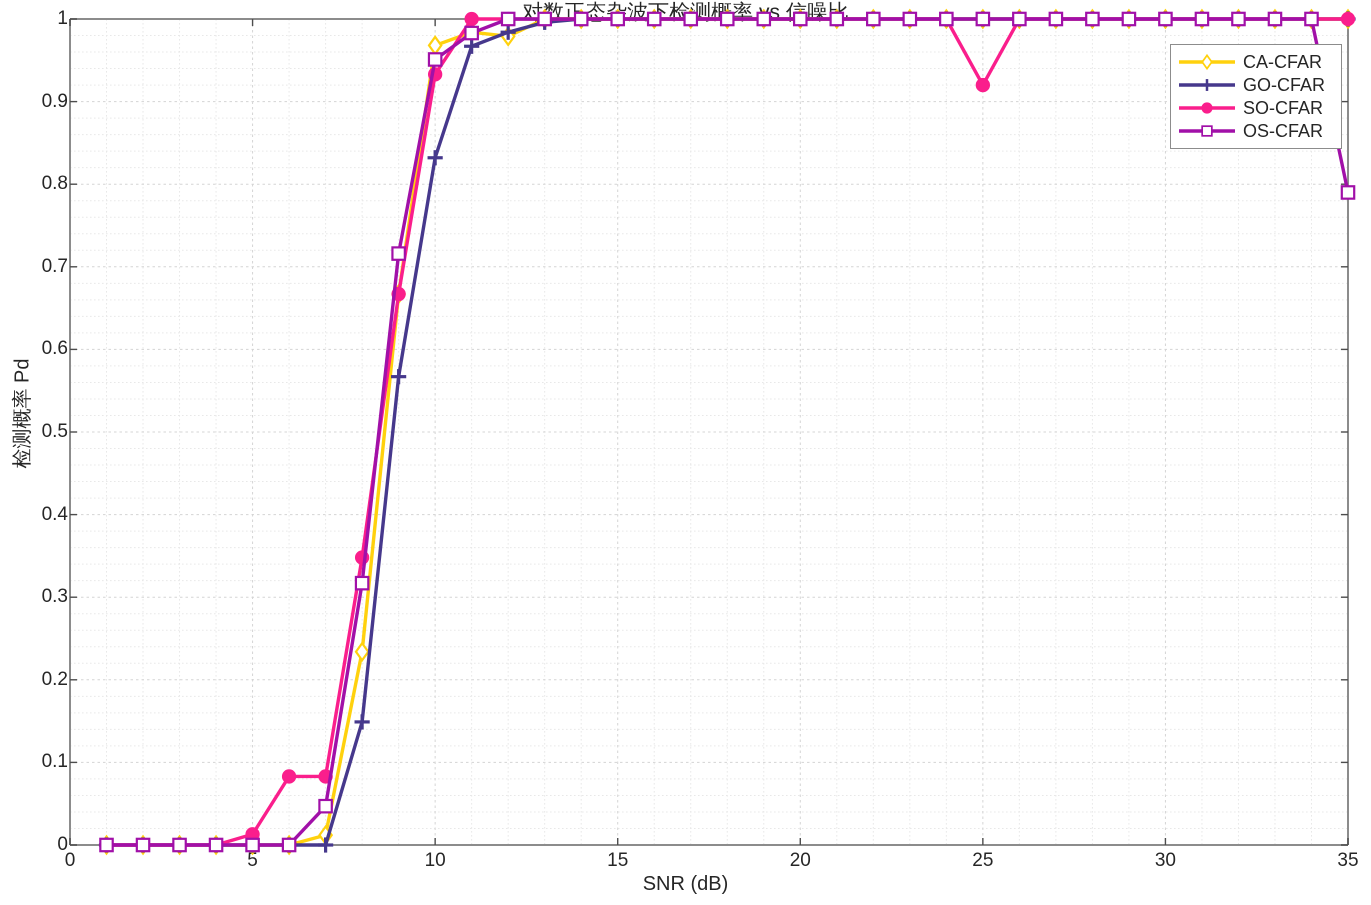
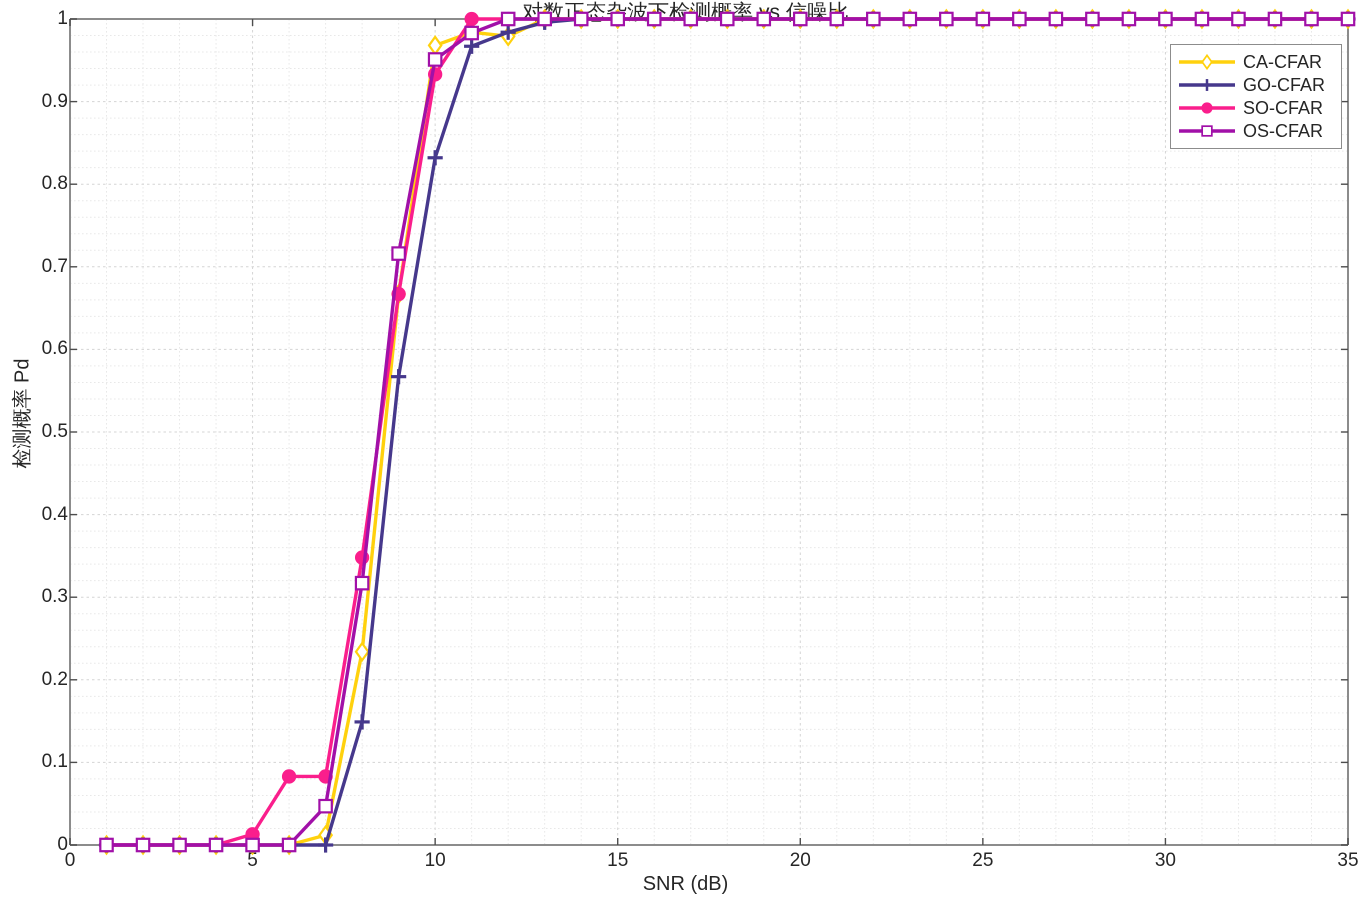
SO-CFAR/25: 0.92 -> 1.00
OS-CFAR/35: 0.79 -> 1.00
